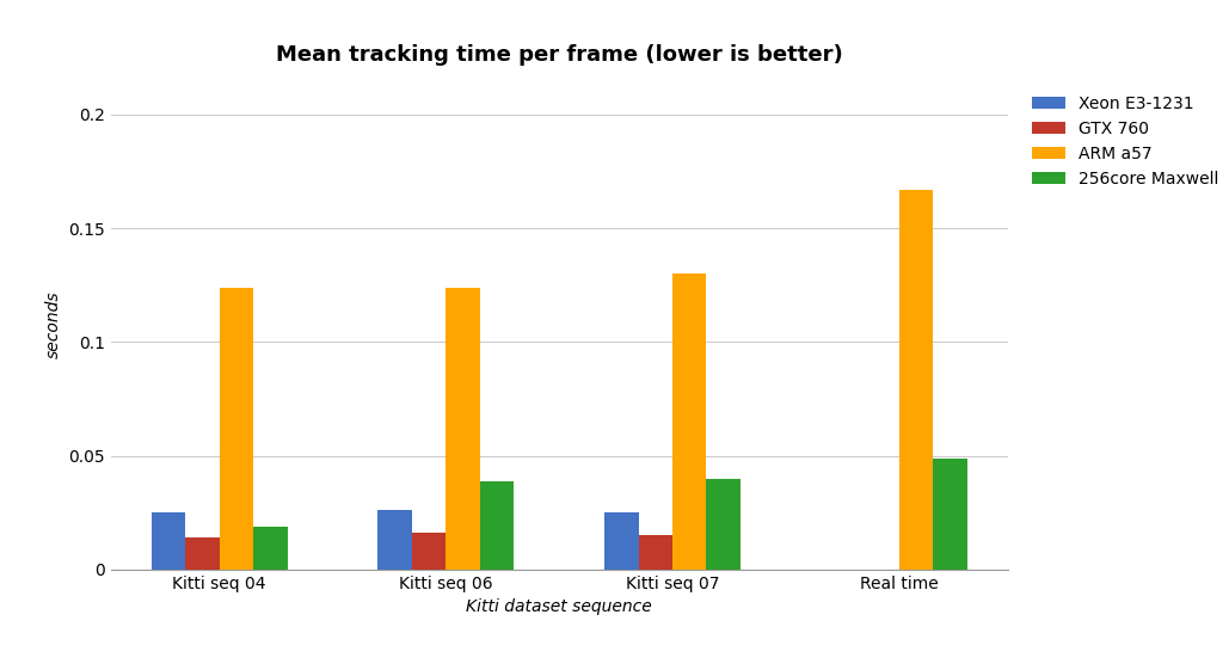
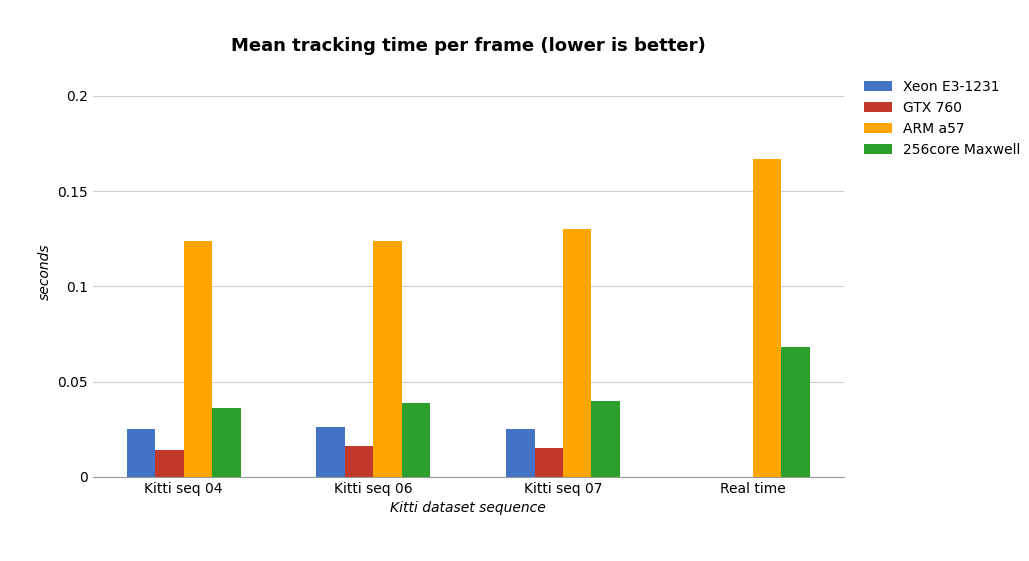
256core Maxwell/Kitti seq 04: 0.019 -> 0.036
256core Maxwell/Real time: 0.049 -> 0.068
